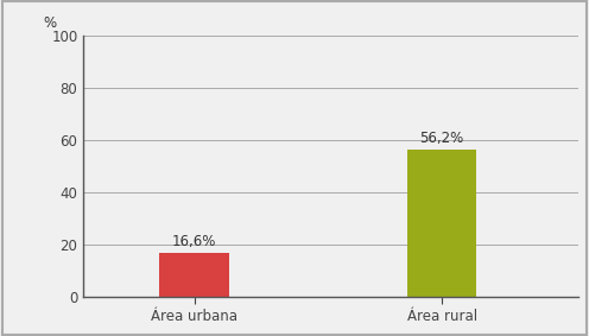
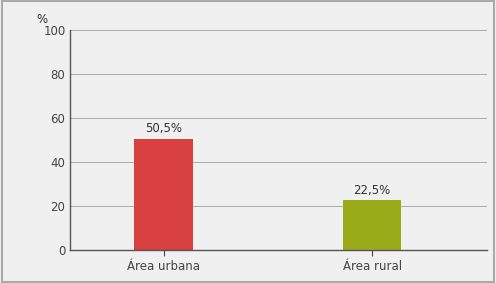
Área urbana: 16,6% -> 50,5%
Área rural: 56,2% -> 22,5%
